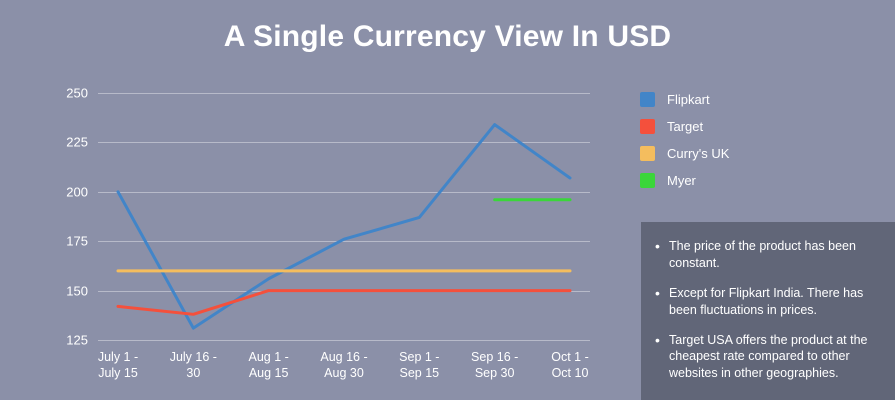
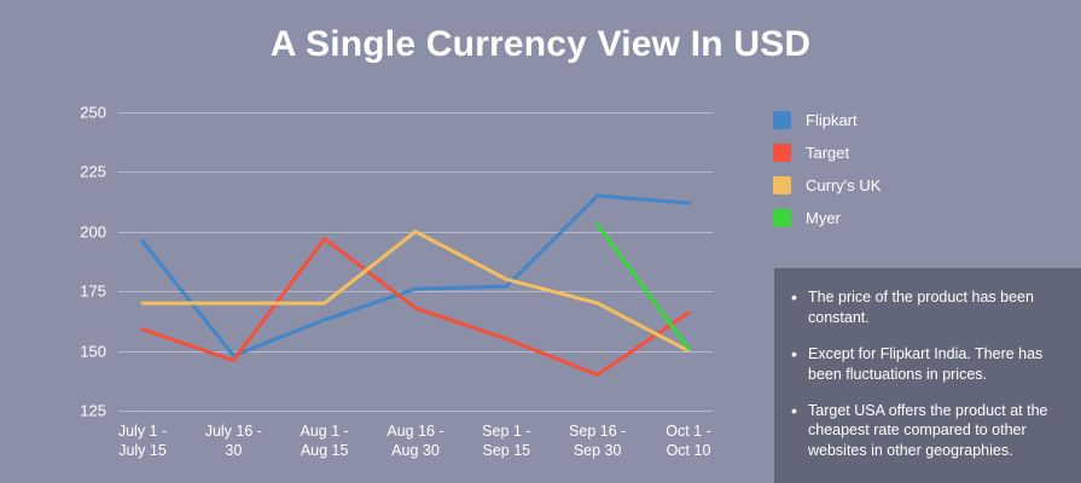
Flipkart/July 1 - July 15: 200 -> 196
Target/July 1 - July 15: 142 -> 159
Curry's UK/July 1 - July 15: 160 -> 170
Flipkart/July 16 - 30: 131 -> 148
Target/July 16 - 30: 138 -> 146
Curry's UK/July 16 - 30: 160 -> 170
Flipkart/Aug 1 - Aug 15: 156 -> 163
Target/Aug 1 - Aug 15: 150 -> 197
Curry's UK/Aug 1 - Aug 15: 160 -> 170
Target/Aug 16 - Aug 30: 150 -> 168
Curry's UK/Aug 16 - Aug 30: 160 -> 200
Flipkart/Sep 1 - Sep 15: 187 -> 177
Target/Sep 1 - Sep 15: 150 -> 155
Curry's UK/Sep 1 - Sep 15: 160 -> 180
Flipkart/Sep 16 - Sep 30: 234 -> 215
Target/Sep 16 - Sep 30: 150 -> 140
Curry's UK/Sep 16 - Sep 30: 160 -> 170
Myer/Sep 16 - Sep 30: 196 -> 203
Flipkart/Oct 1 - Oct 10: 207 -> 212
Target/Oct 1 - Oct 10: 150 -> 166
Curry's UK/Oct 1 - Oct 10: 160 -> 150
Myer/Oct 1 - Oct 10: 196 -> 151
